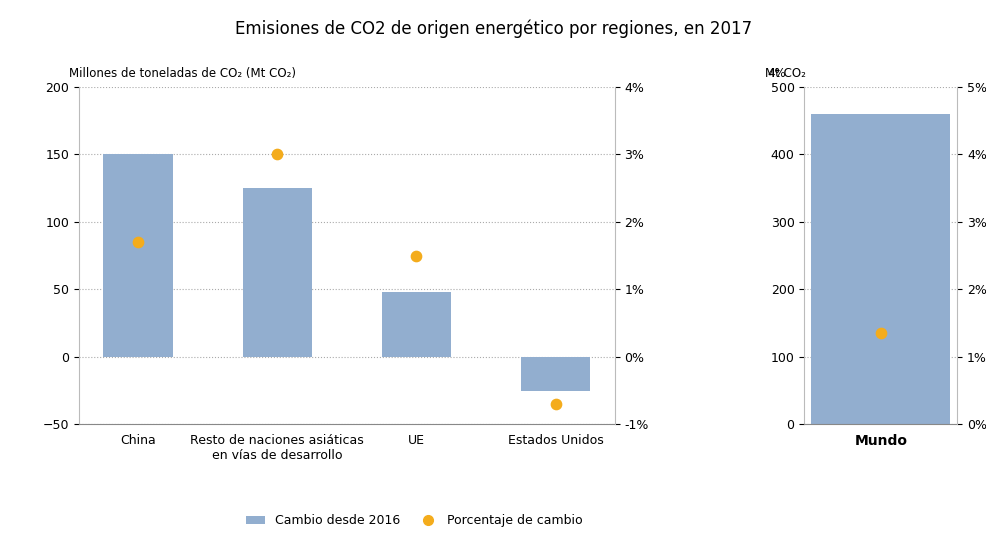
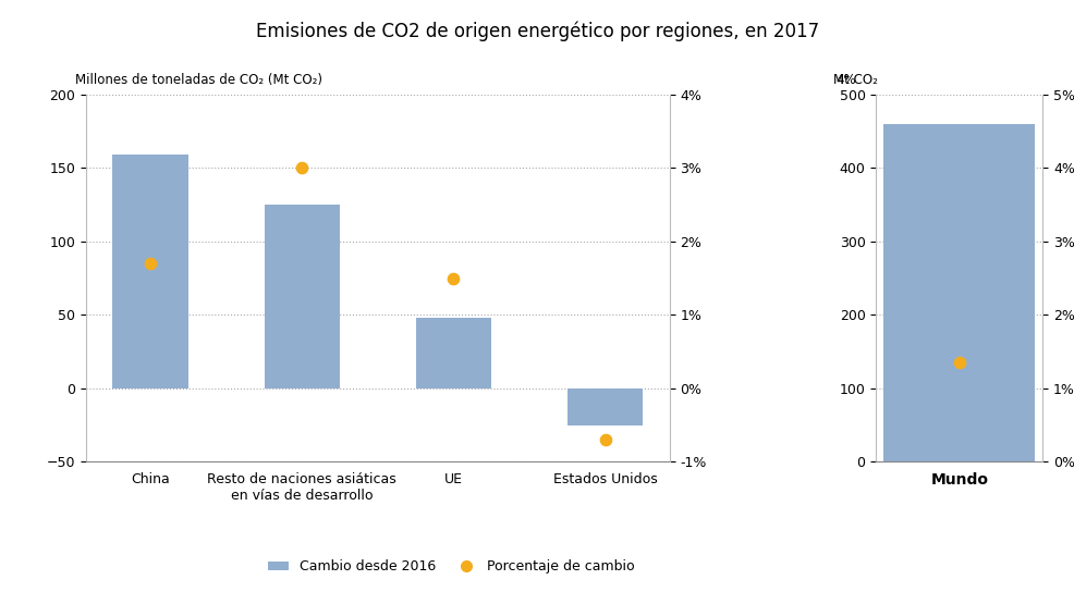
Cambio desde 2016/China: 150 -> 159
